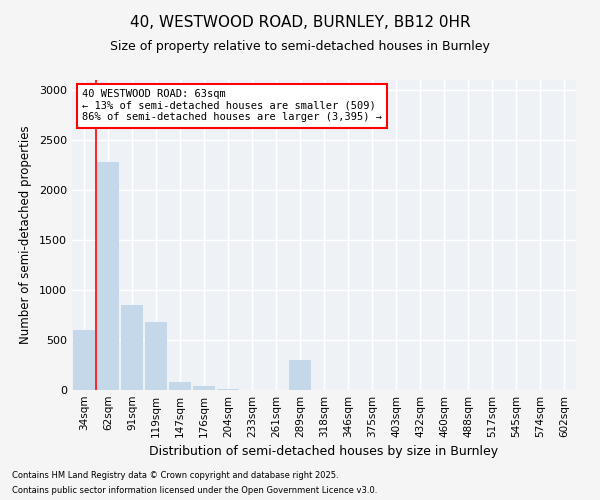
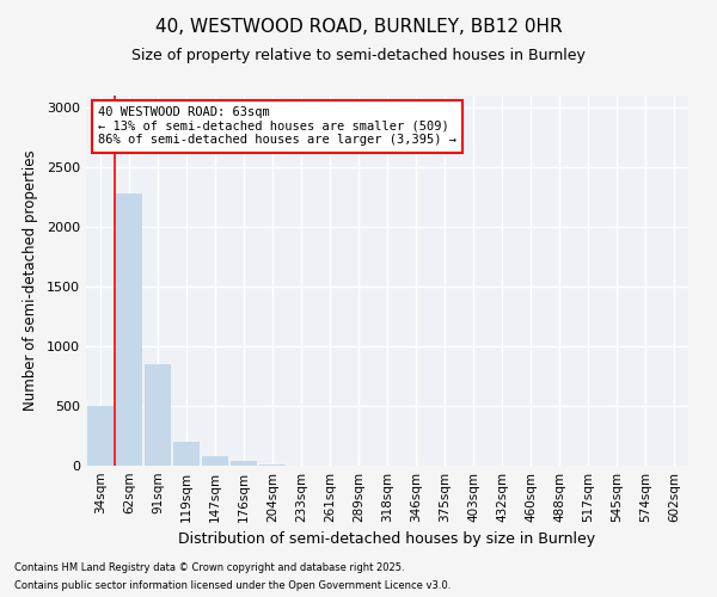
34sqm: 600 -> 500
119sqm: 680 -> 200
289sqm: 300 -> 0
